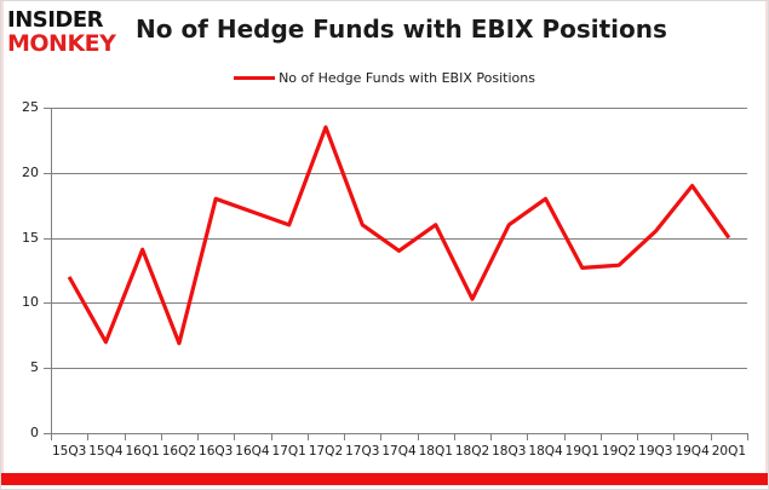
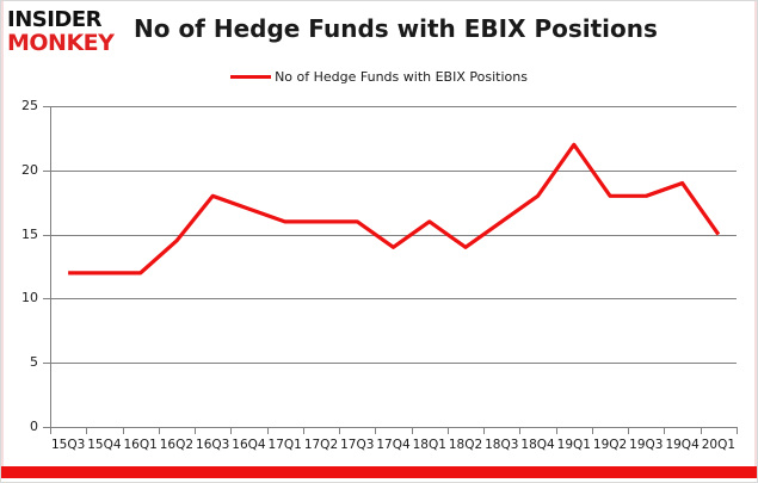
15Q4: 7.0 -> 12.0
16Q1: 14.1 -> 12.0
16Q2: 6.9 -> 14.5
17Q2: 23.5 -> 16.0
18Q2: 10.3 -> 14.0
19Q1: 12.7 -> 22.0
19Q2: 12.9 -> 18.0
19Q3: 15.5 -> 18.0
